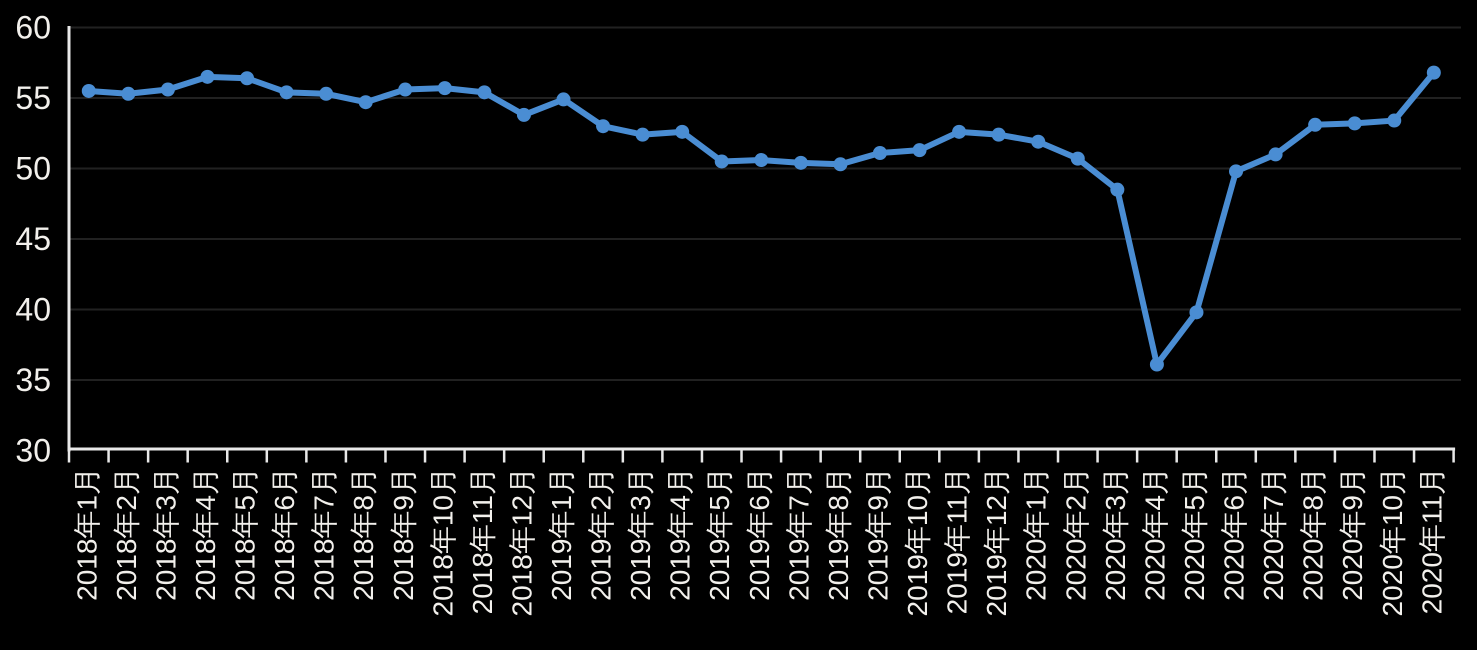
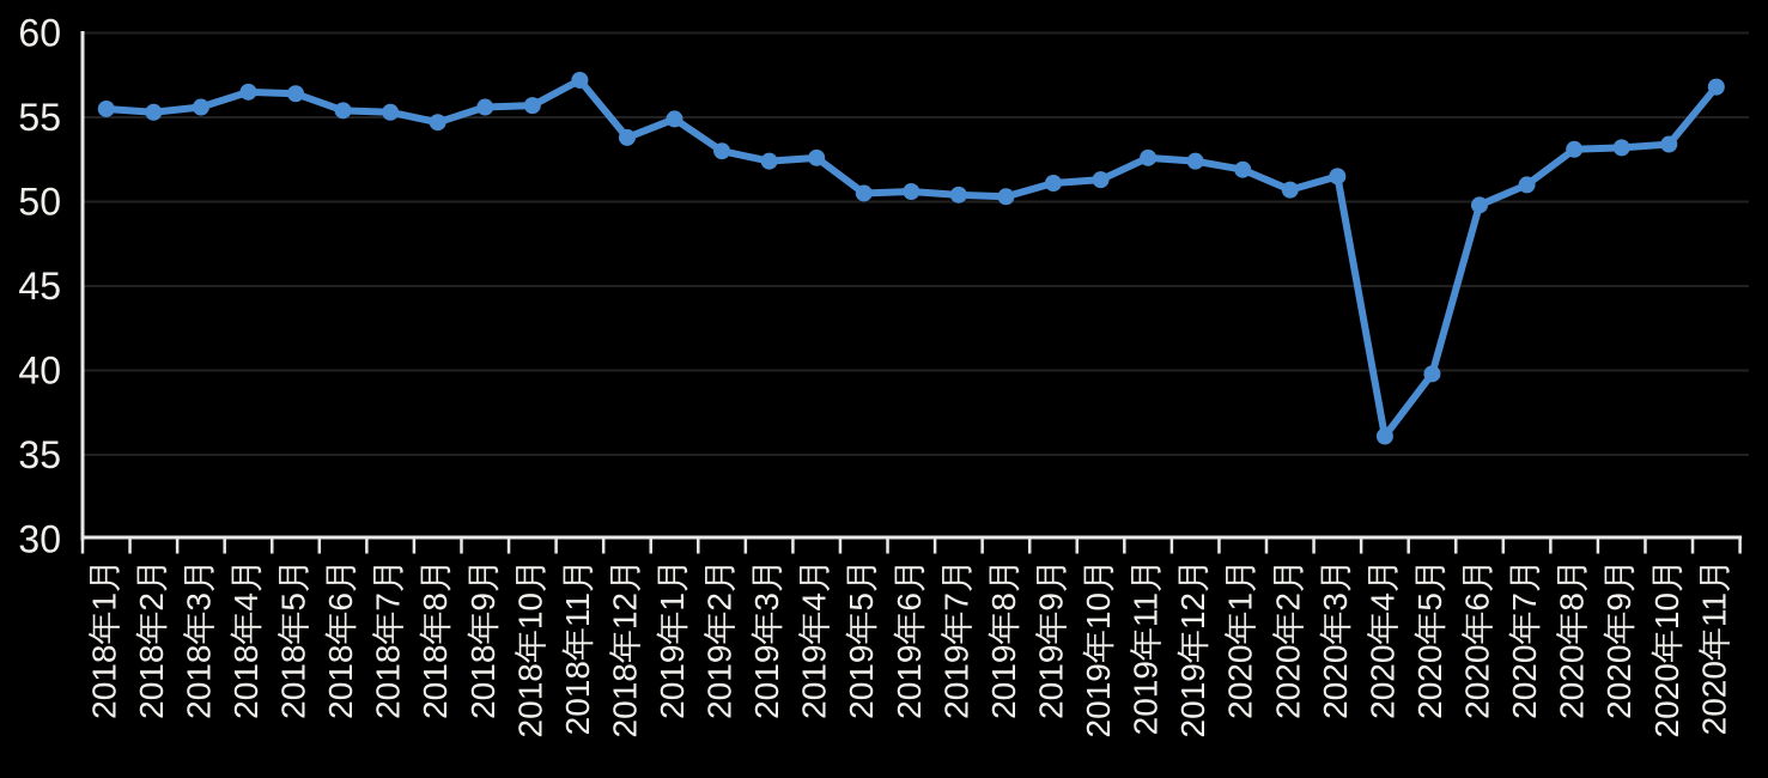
2018年11月: 55.4 -> 57.2
2020年3月: 48.5 -> 51.5
